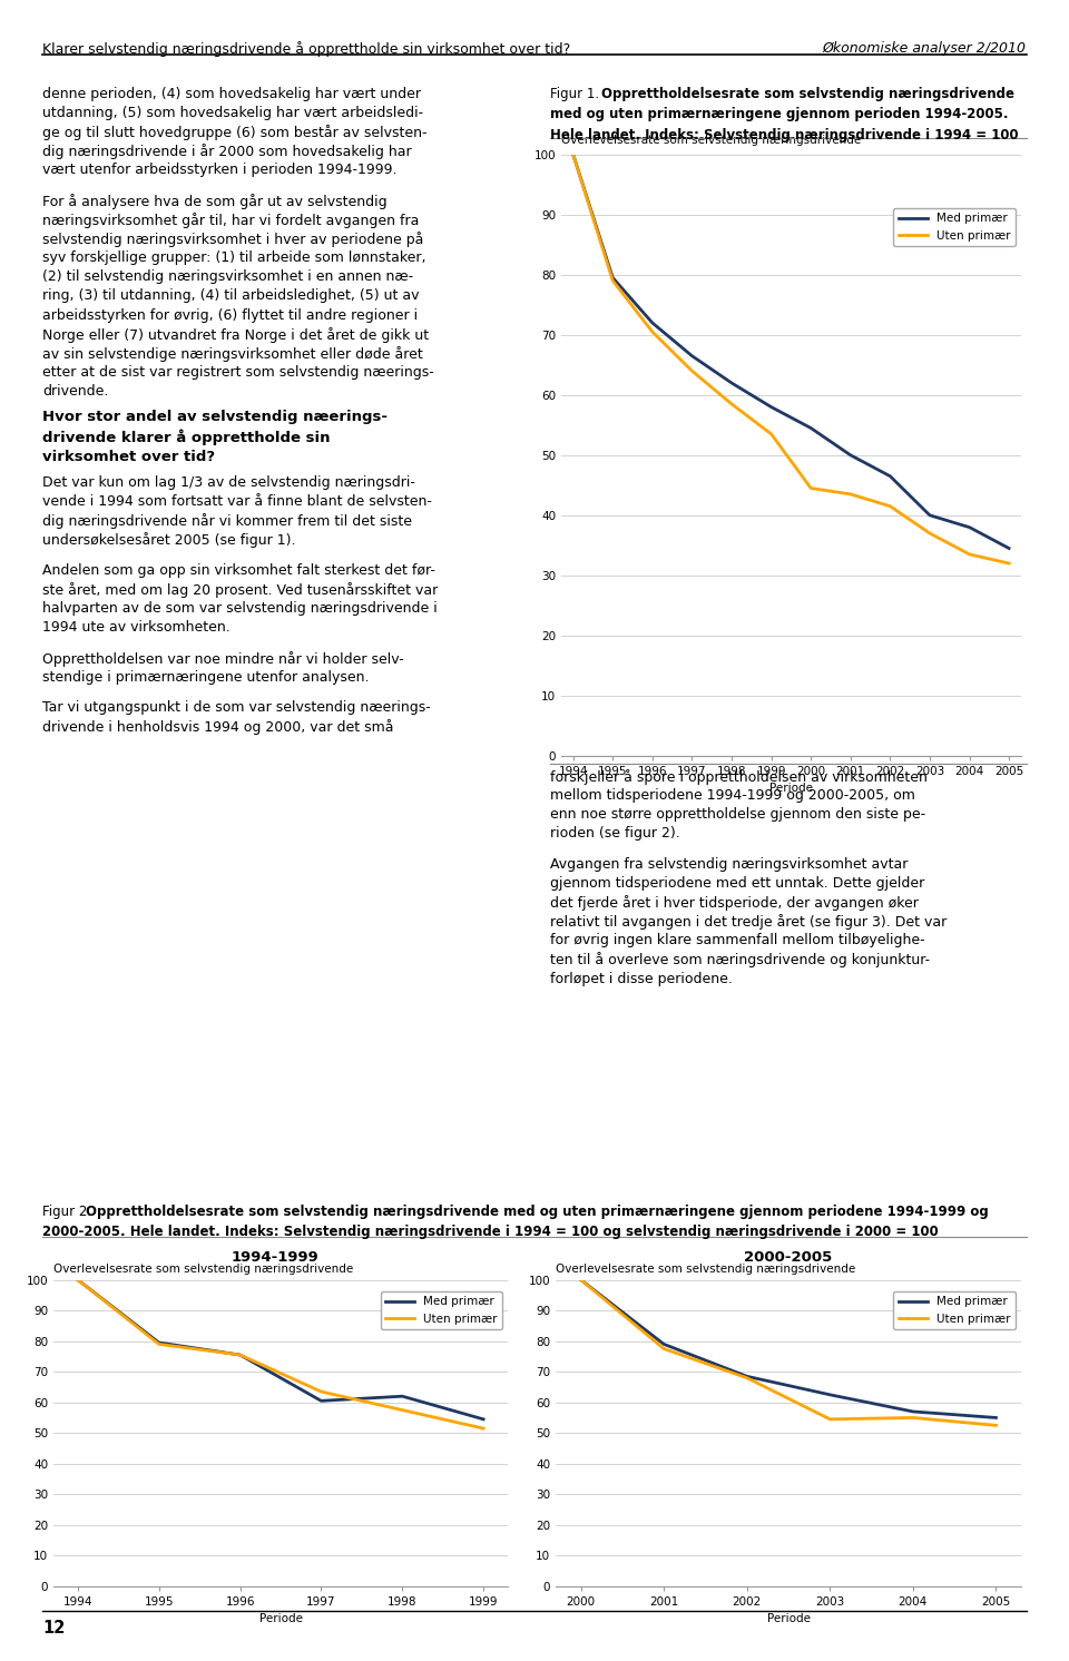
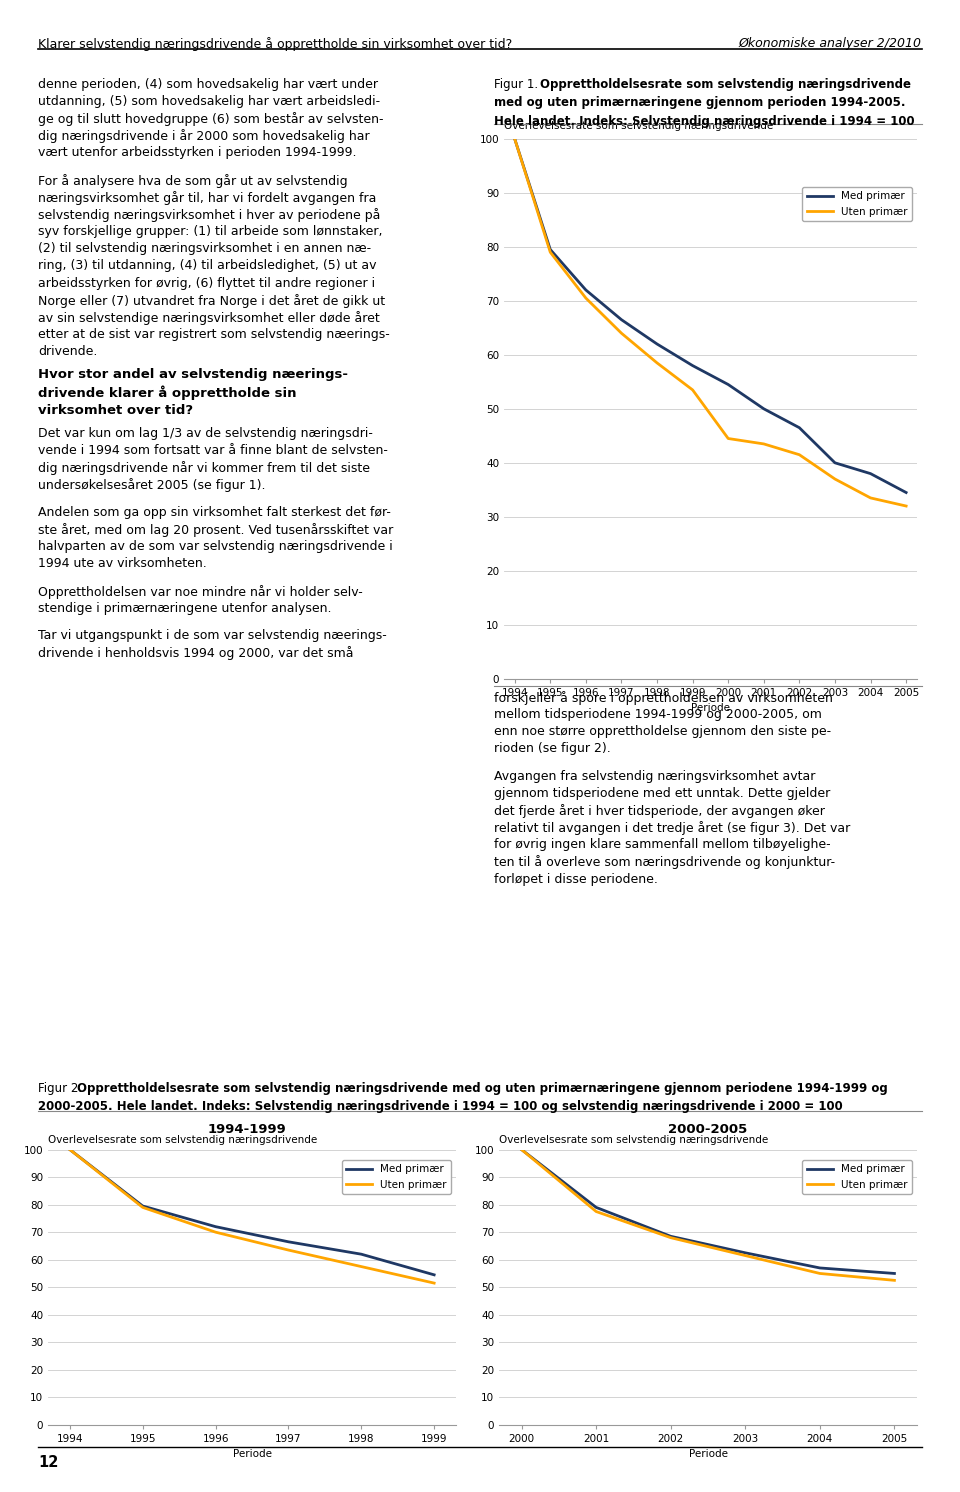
Med primær/1996: 75.5 -> 72.0
Uten primær/1996: 75.5 -> 70.0
Med primær/1997: 60.5 -> 66.5
Uten primær/2003: 54.5 -> 61.5
